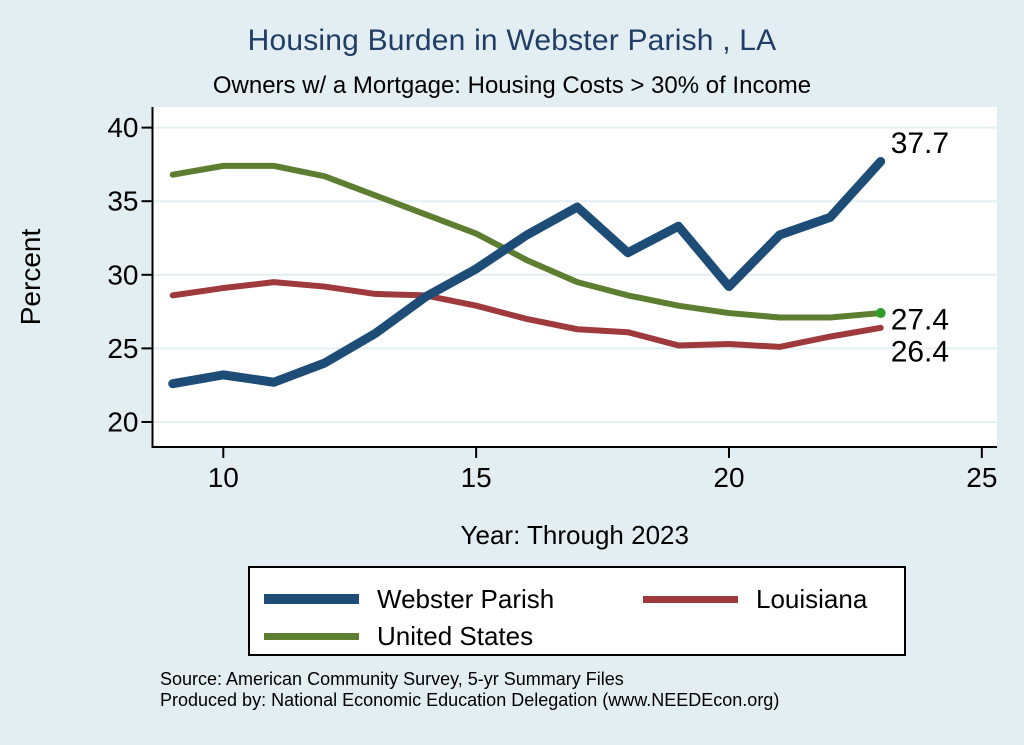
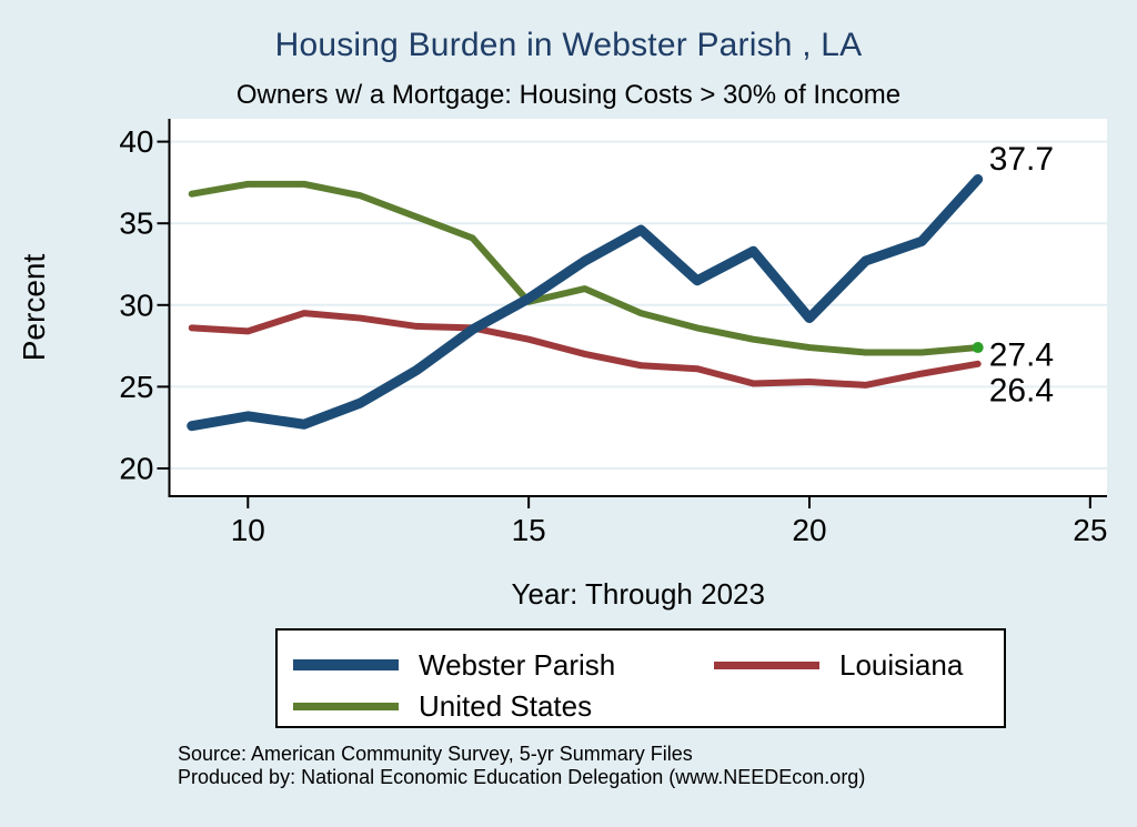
Louisiana/10: 29.1 -> 28.4
United States/15: 32.8 -> 30.2
